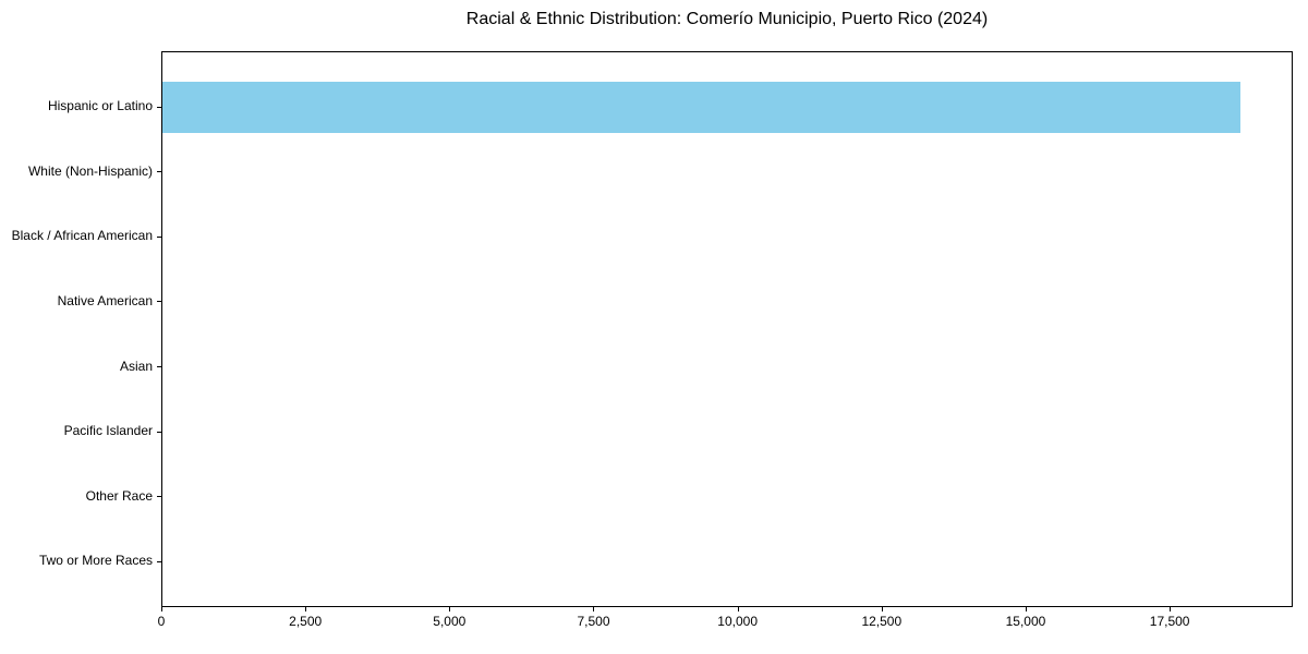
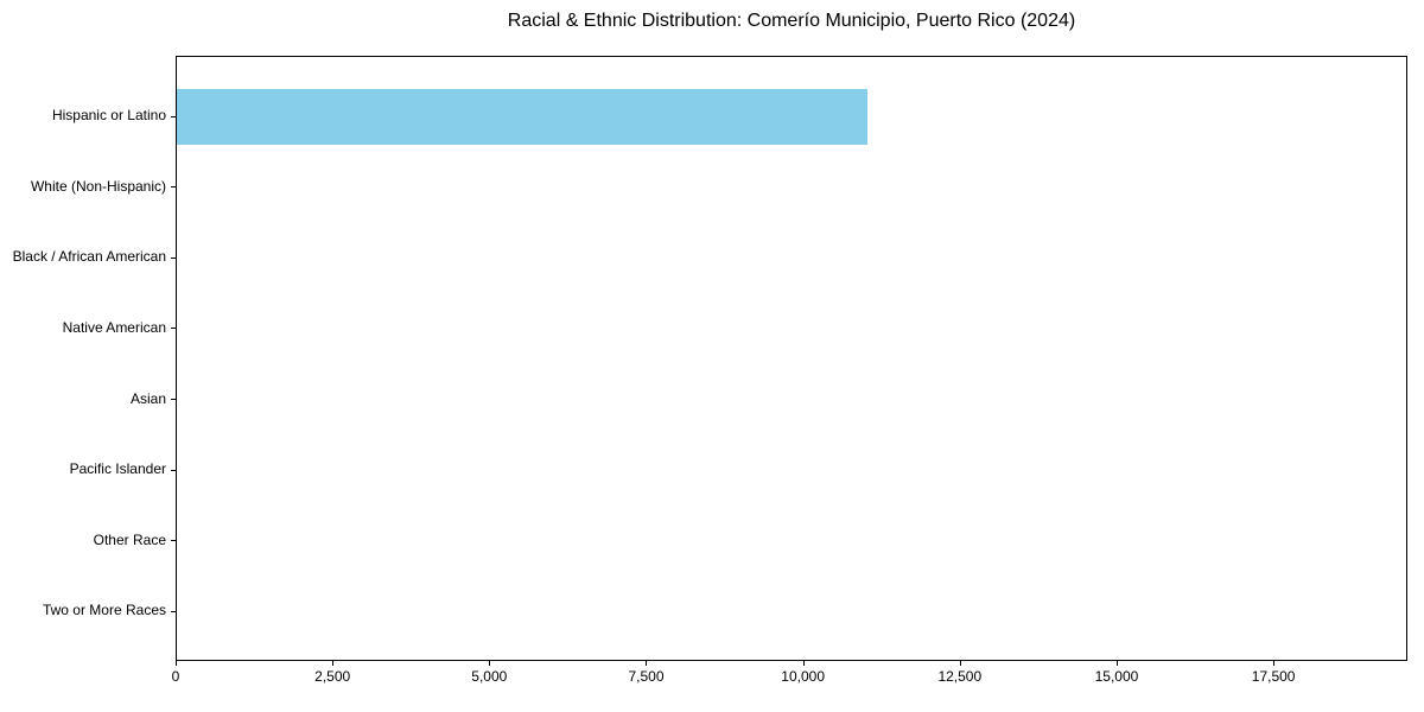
Hispanic or Latino: 18700 -> 11000
